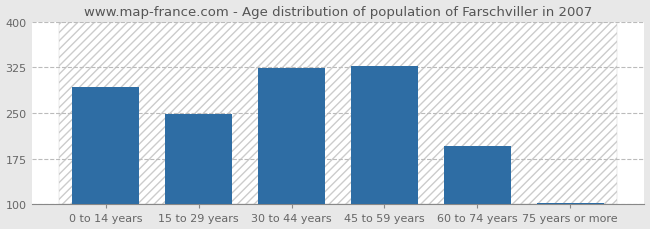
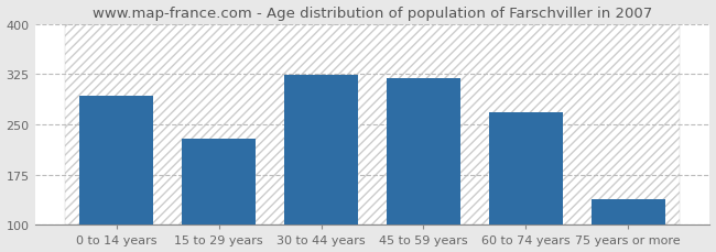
15 to 29 years: 248 -> 228
45 to 59 years: 327 -> 318
60 to 74 years: 196 -> 268
75 years or more: 102 -> 138
